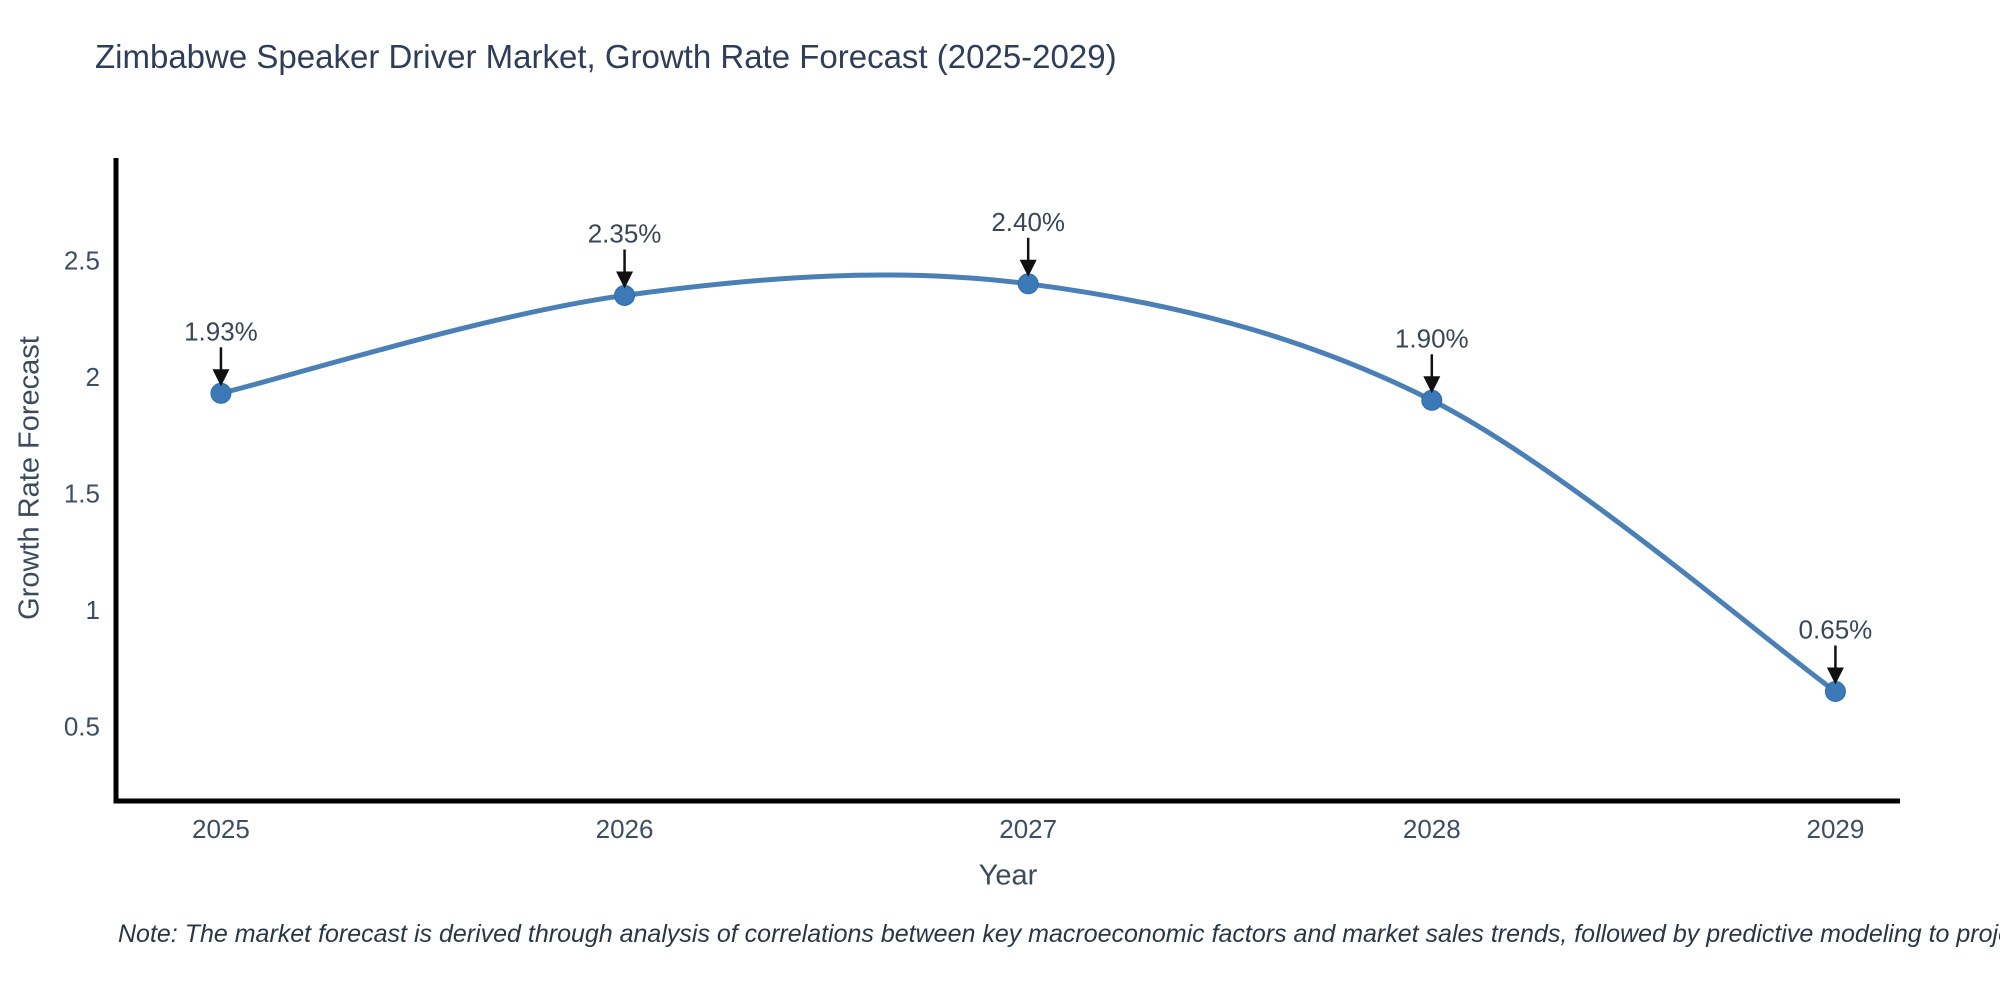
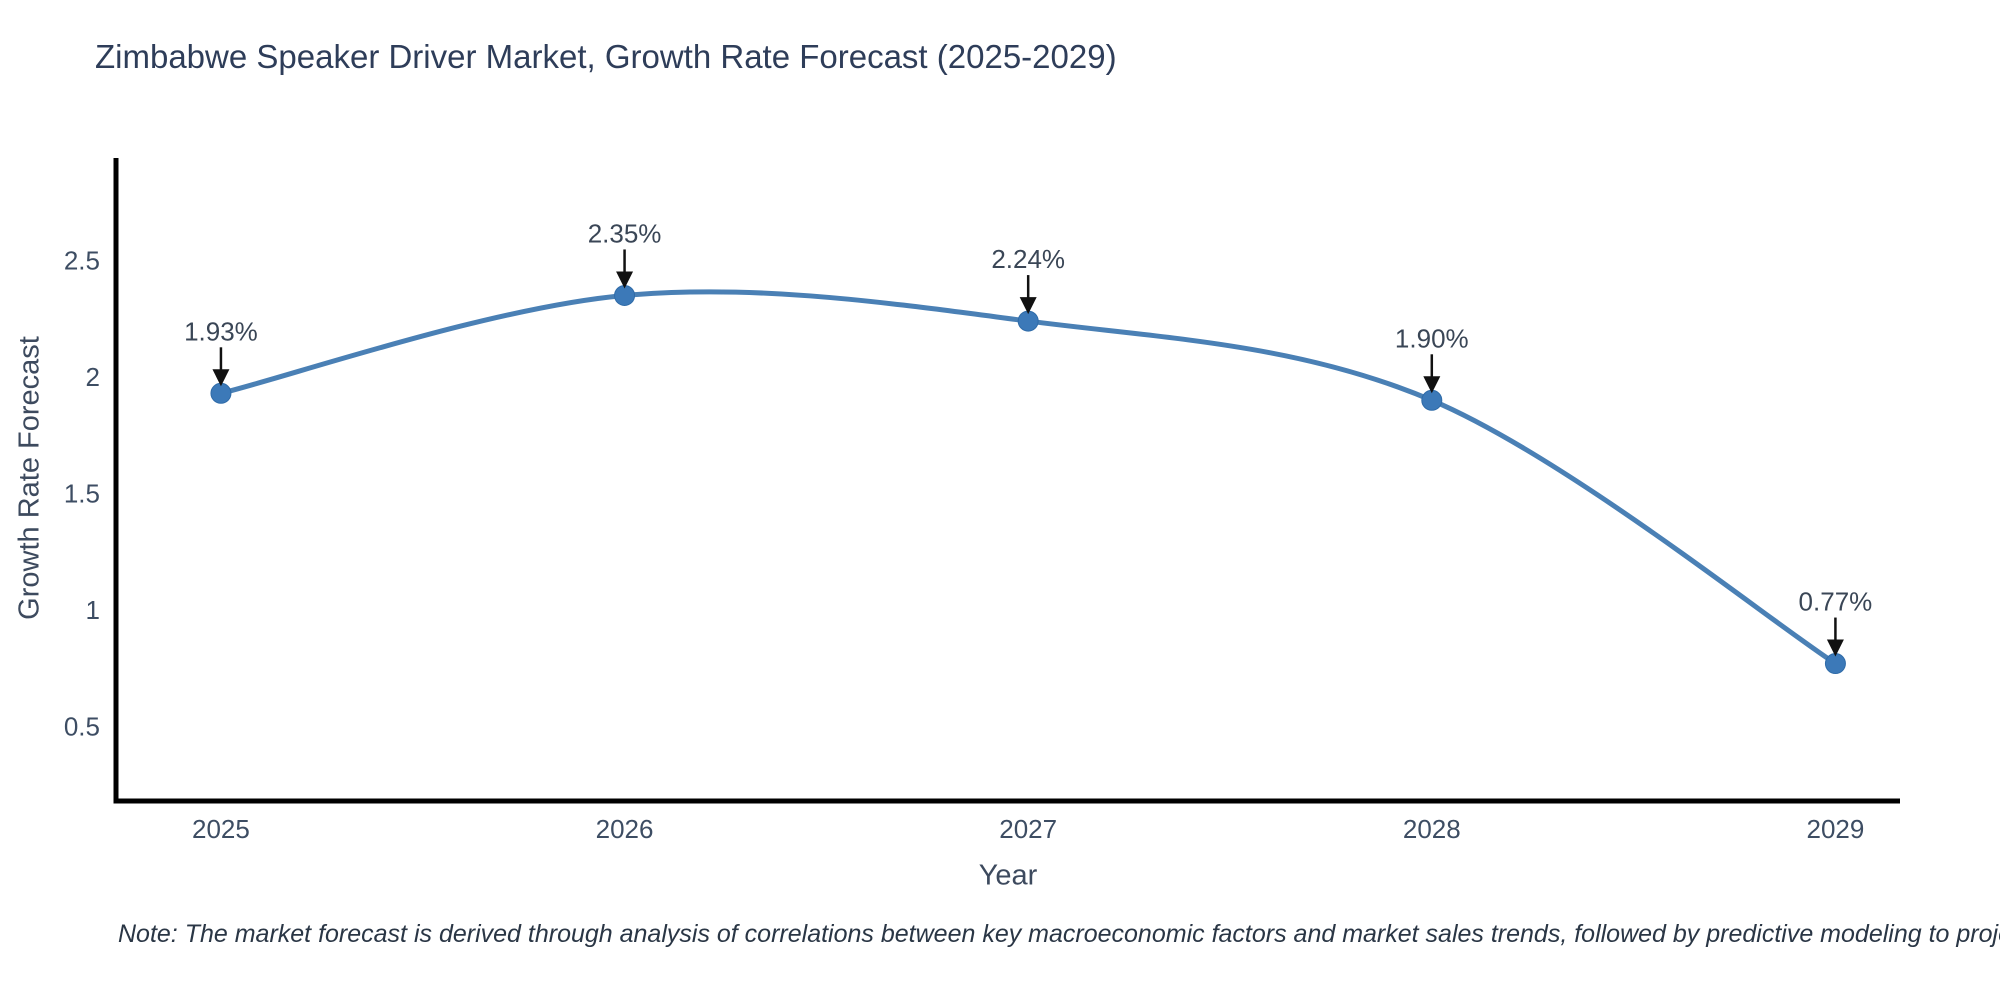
2027: 2.40% -> 2.24%
2029: 0.65% -> 0.77%
